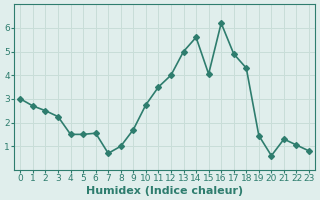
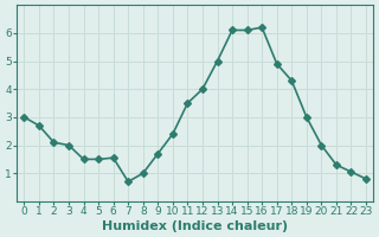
2: 2.50 -> 2.10
3: 2.25 -> 2.00
10: 2.75 -> 2.40
14: 5.60 -> 6.10
15: 4.05 -> 6.10
19: 1.45 -> 3.00
20: 0.60 -> 2.00
